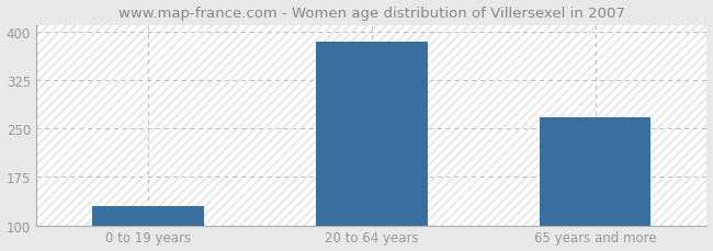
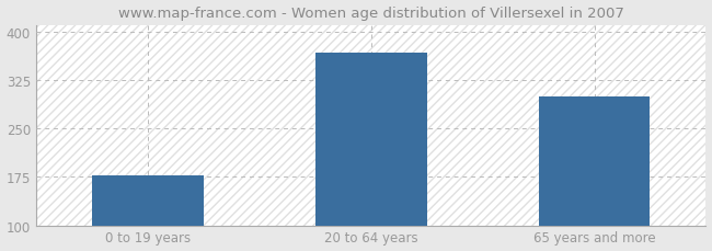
0 to 19 years: 130 -> 178
20 to 64 years: 385 -> 368
65 years and more: 268 -> 300
